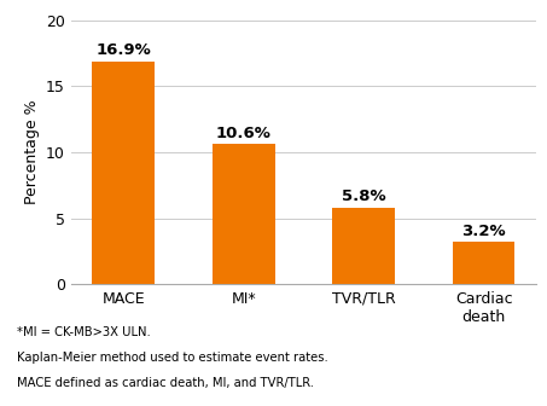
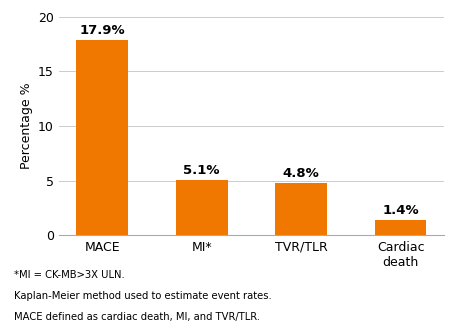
MACE: 16.9% -> 17.9%
MI*: 10.6% -> 5.1%
TVR/TLR: 5.8% -> 4.8%
Cardiac death: 3.2% -> 1.4%
